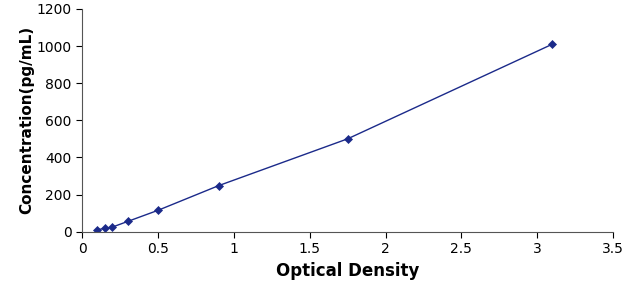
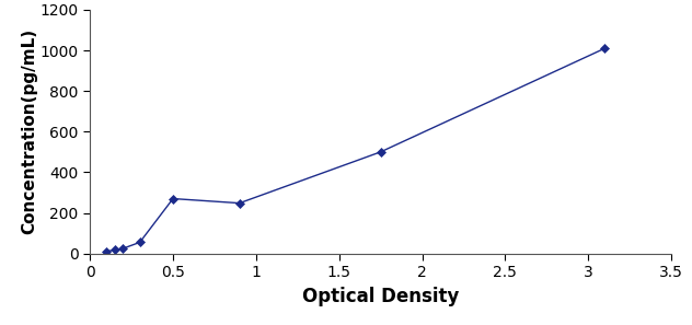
0.5: 120 -> 270
